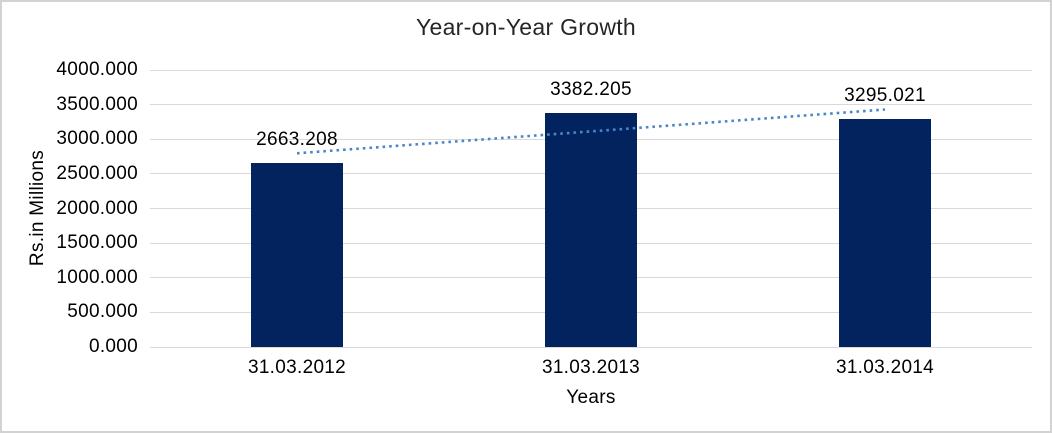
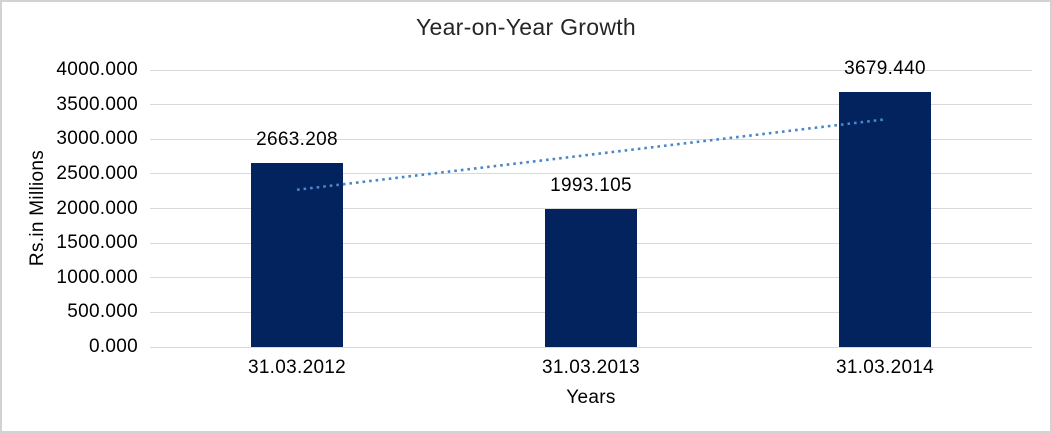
31.03.2013: 3382.205 -> 1993.105
31.03.2014: 3295.021 -> 3679.440
